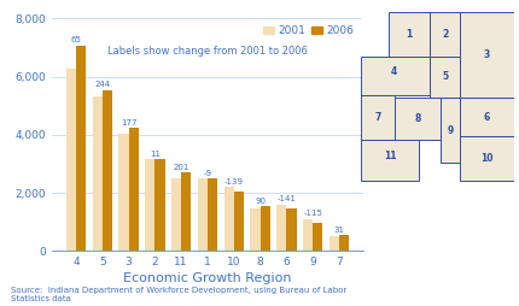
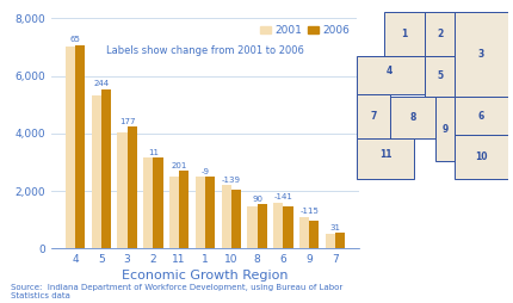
2001/4: 6,250 -> 7,000
